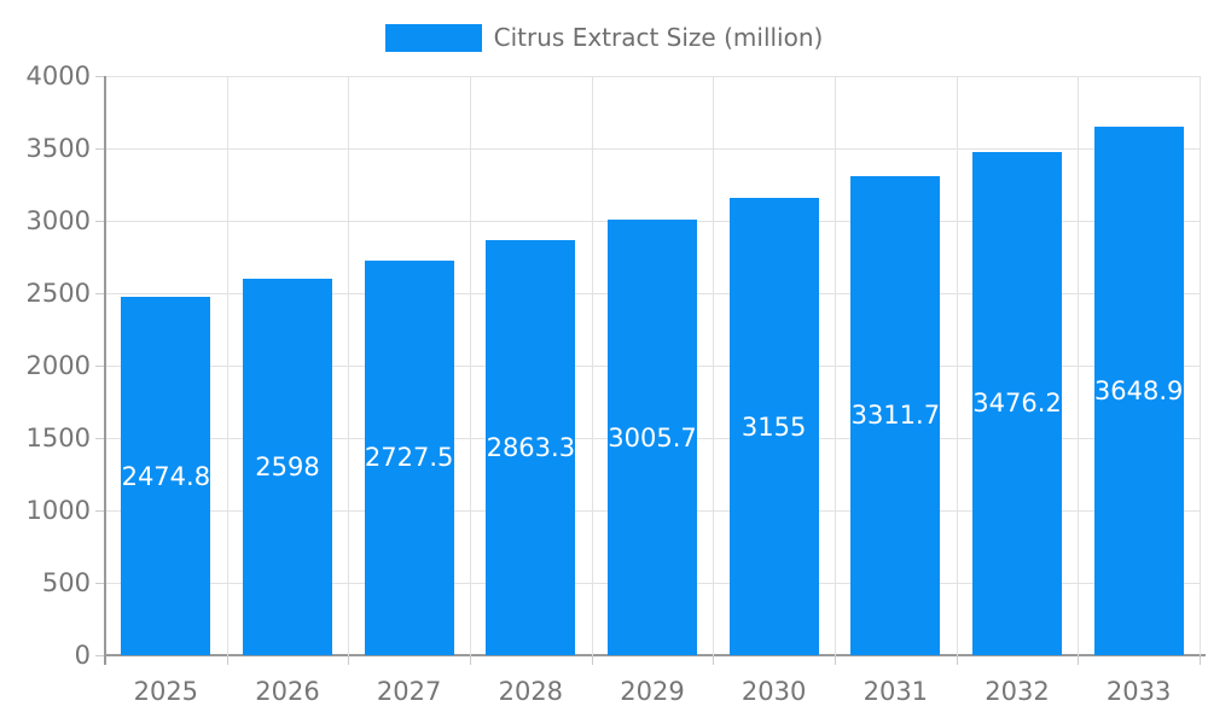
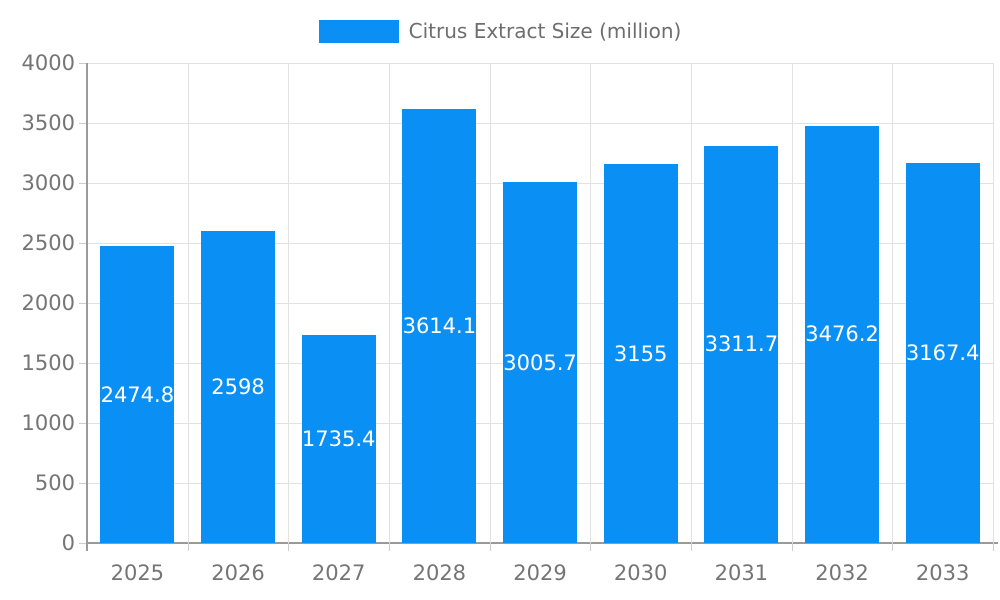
2027: 2727.5 -> 1735.4
2028: 2863.3 -> 3614.1
2033: 3648.9 -> 3167.4
